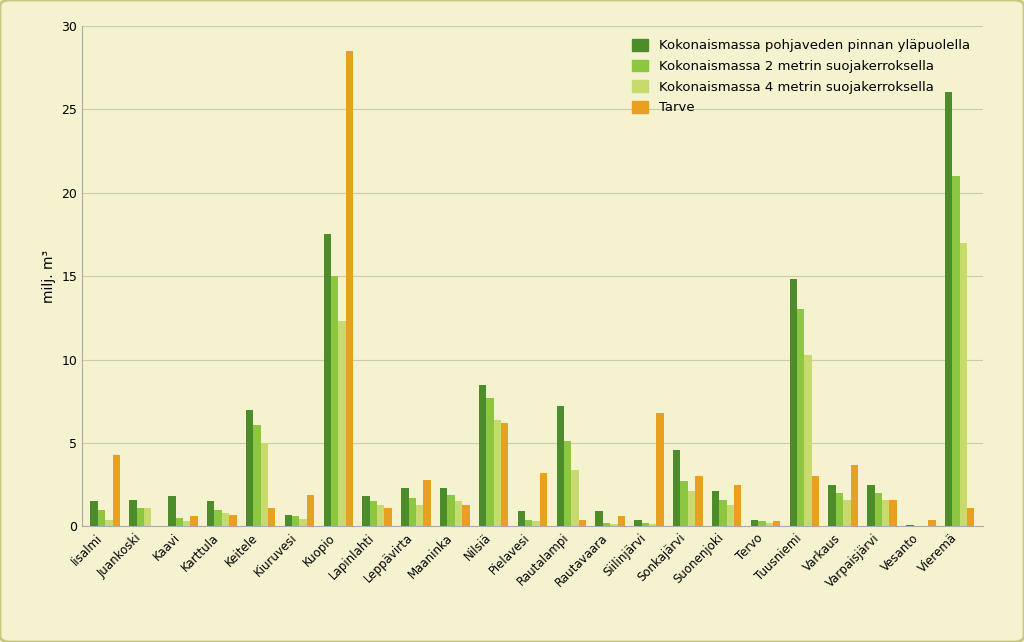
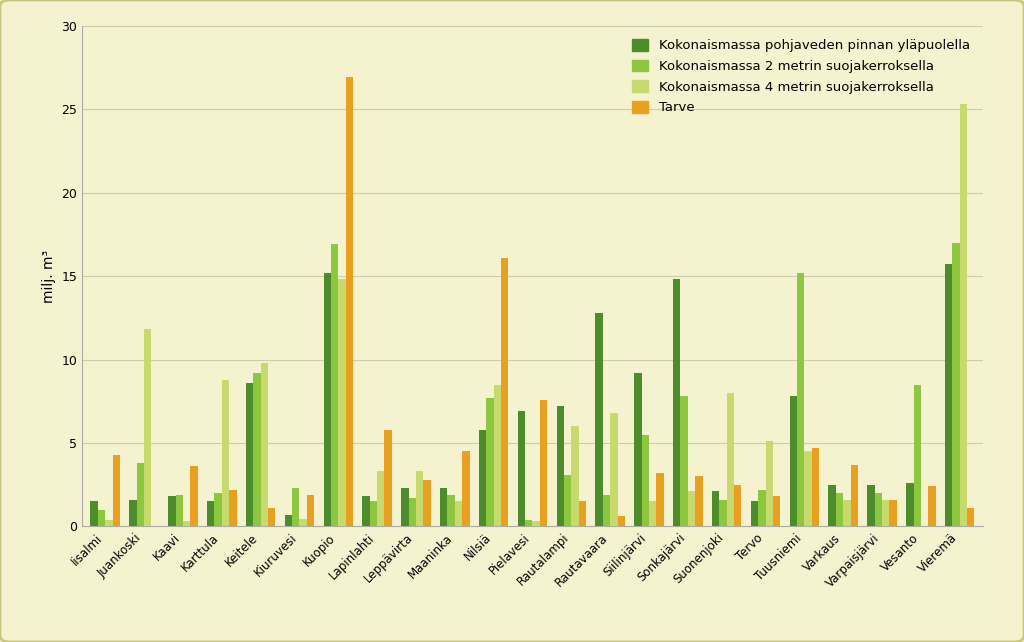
Kokonaismassa 2 metrin suojakerroksella/Juankoski: 1.1 -> 3.8
Kokonaismassa 4 metrin suojakerroksella/Juankoski: 1.1 -> 11.8
Kokonaismassa 2 metrin suojakerroksella/Kaavi: 0.5 -> 1.9
Tarve/Kaavi: 0.6 -> 3.6
Kokonaismassa 2 metrin suojakerroksella/Karttula: 1.0 -> 2.0
Kokonaismassa 4 metrin suojakerroksella/Karttula: 0.8 -> 8.8
Tarve/Karttula: 0.7 -> 2.2
Kokonaismassa pohjaveden pinnan yläpuolella/Keitele: 7.0 -> 8.6
Kokonaismassa 2 metrin suojakerroksella/Keitele: 6.1 -> 9.2
Kokonaismassa 4 metrin suojakerroksella/Keitele: 5.0 -> 9.8
Kokonaismassa 2 metrin suojakerroksella/Kiuruvesi: 0.6 -> 2.3
Kokonaismassa pohjaveden pinnan yläpuolella/Kuopio: 17.5 -> 15.2
Kokonaismassa 2 metrin suojakerroksella/Kuopio: 15.0 -> 16.9
Kokonaismassa 4 metrin suojakerroksella/Kuopio: 12.3 -> 14.8
Tarve/Kuopio: 28.5 -> 26.9
Kokonaismassa 4 metrin suojakerroksella/Lapinlahti: 1.3 -> 3.3
Tarve/Lapinlahti: 1.1 -> 5.8
Kokonaismassa 4 metrin suojakerroksella/Leppävirta: 1.3 -> 3.3
Tarve/Maaninka: 1.3 -> 4.5
Kokonaismassa pohjaveden pinnan yläpuolella/Nilsiä: 8.5 -> 5.8
Kokonaismassa 4 metrin suojakerroksella/Nilsiä: 6.4 -> 8.5
Tarve/Nilsiä: 6.2 -> 16.1
Kokonaismassa pohjaveden pinnan yläpuolella/Pielavesi: 0.9 -> 6.9
Tarve/Pielavesi: 3.2 -> 7.6
Kokonaismassa 2 metrin suojakerroksella/Rautalampi: 5.1 -> 3.1
Kokonaismassa 4 metrin suojakerroksella/Rautalampi: 3.4 -> 6.0
Tarve/Rautalampi: 0.4 -> 1.5
Kokonaismassa pohjaveden pinnan yläpuolella/Rautavaara: 0.9 -> 12.8
Kokonaismassa 2 metrin suojakerroksella/Rautavaara: 0.2 -> 1.9
Kokonaismassa 4 metrin suojakerroksella/Rautavaara: 0.1 -> 6.8
Kokonaismassa pohjaveden pinnan yläpuolella/Siilinjärvi: 0.4 -> 9.2
Kokonaismassa 2 metrin suojakerroksella/Siilinjärvi: 0.2 -> 5.5
Kokonaismassa 4 metrin suojakerroksella/Siilinjärvi: 0.1 -> 1.5
Tarve/Siilinjärvi: 6.8 -> 3.2
Kokonaismassa pohjaveden pinnan yläpuolella/Sonkajärvi: 4.6 -> 14.8
Kokonaismassa 2 metrin suojakerroksella/Sonkajärvi: 2.7 -> 7.8
Kokonaismassa 4 metrin suojakerroksella/Suonenjoki: 1.3 -> 8.0
Kokonaismassa pohjaveden pinnan yläpuolella/Tervo: 0.4 -> 1.5
Kokonaismassa 2 metrin suojakerroksella/Tervo: 0.3 -> 2.2
Kokonaismassa 4 metrin suojakerroksella/Tervo: 0.2 -> 5.1
Tarve/Tervo: 0.3 -> 1.8
Kokonaismassa pohjaveden pinnan yläpuolella/Tuusniemi: 14.8 -> 7.8
Kokonaismassa 2 metrin suojakerroksella/Tuusniemi: 13.0 -> 15.2
Kokonaismassa 4 metrin suojakerroksella/Tuusniemi: 10.3 -> 4.5
Tarve/Tuusniemi: 3.0 -> 4.7
Kokonaismassa pohjaveden pinnan yläpuolella/Vesanto: 0.1 -> 2.6
Kokonaismassa 2 metrin suojakerroksella/Vesanto: 0.1 -> 8.5
Tarve/Vesanto: 0.4 -> 2.4
Kokonaismassa pohjaveden pinnan yläpuolella/Vieremä: 26.0 -> 15.7
Kokonaismassa 2 metrin suojakerroksella/Vieremä: 21.0 -> 17.0
Kokonaismassa 4 metrin suojakerroksella/Vieremä: 17.0 -> 25.3
